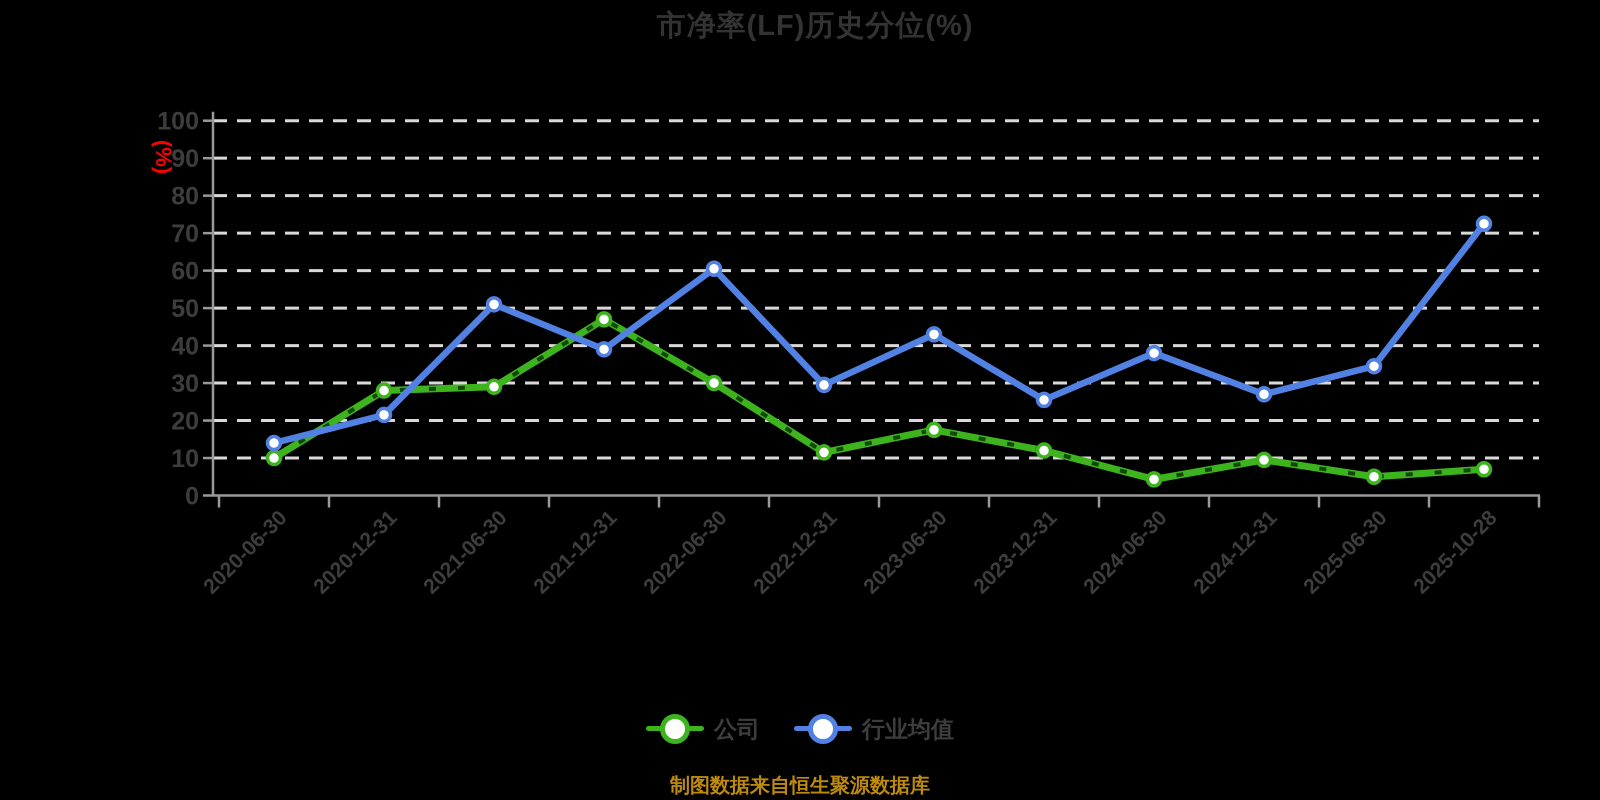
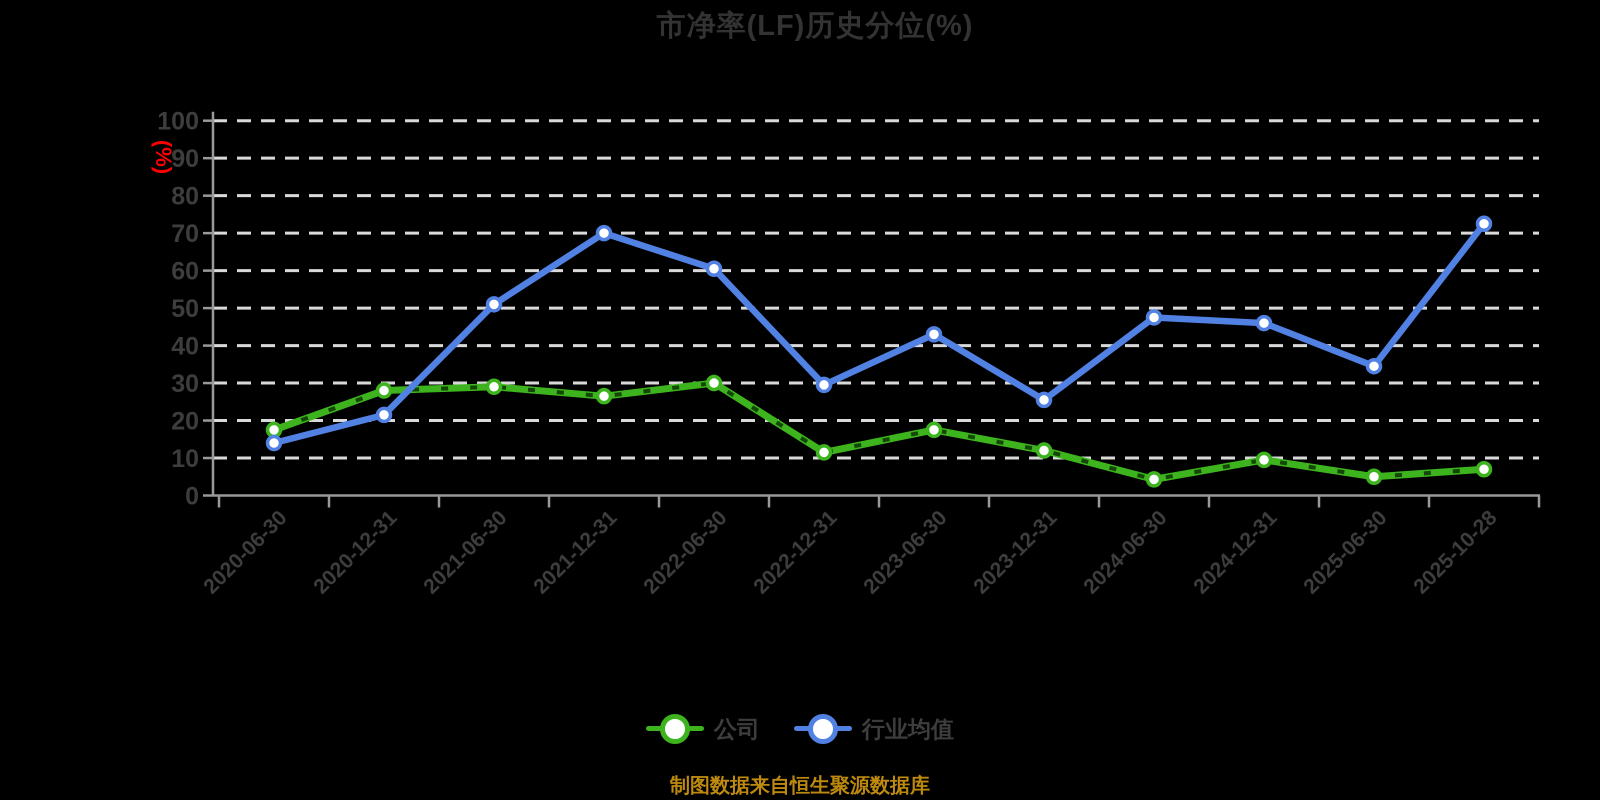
公司/2020-06-30: 10 -> 18
公司/2021-12-31: 47 -> 26
行业均值/2021-12-31: 39 -> 70
行业均值/2024-06-30: 38 -> 48
行业均值/2024-12-31: 27 -> 46
